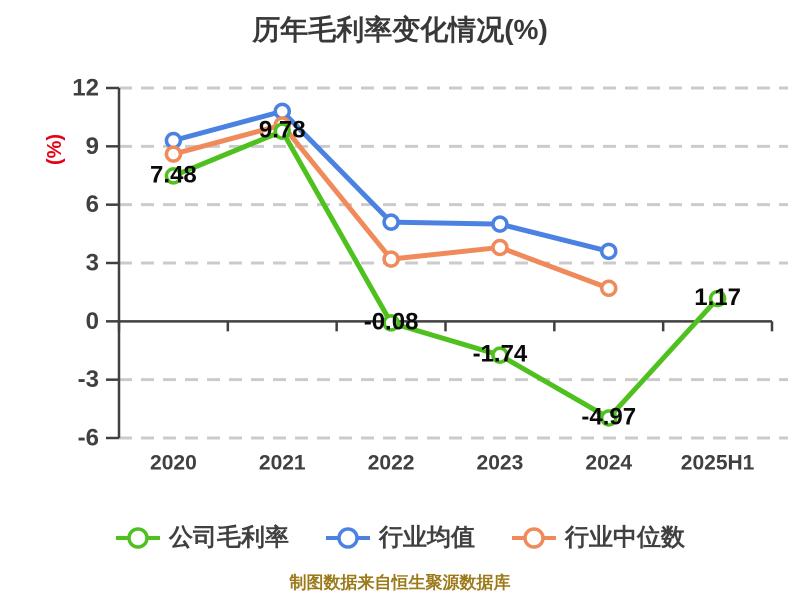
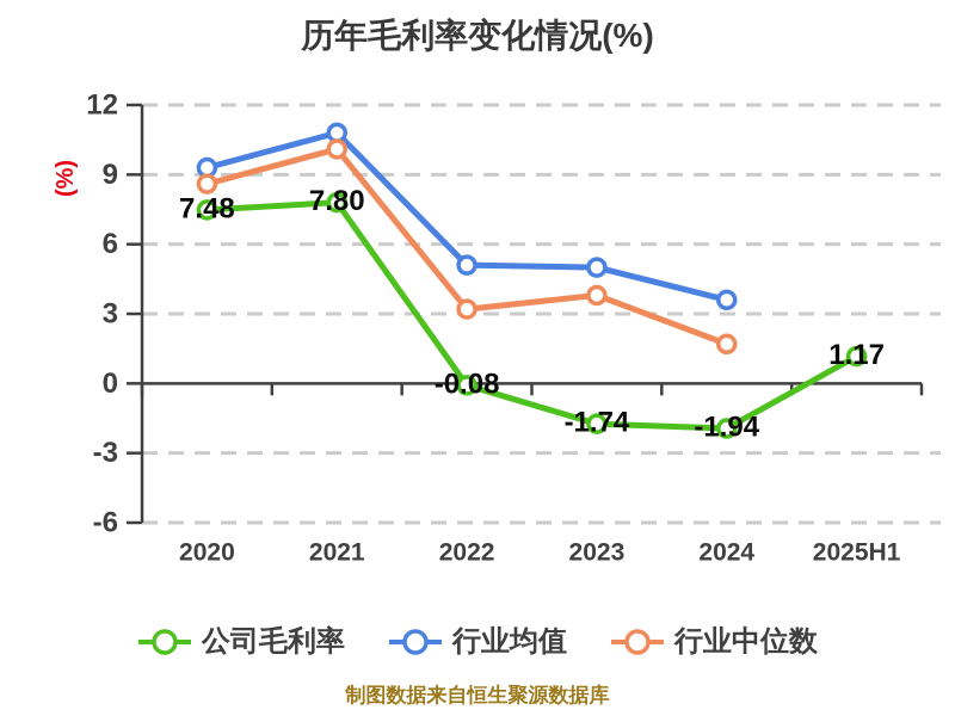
公司毛利率/2021: 9.78 -> 7.80
公司毛利率/2024: -4.97 -> -1.94
